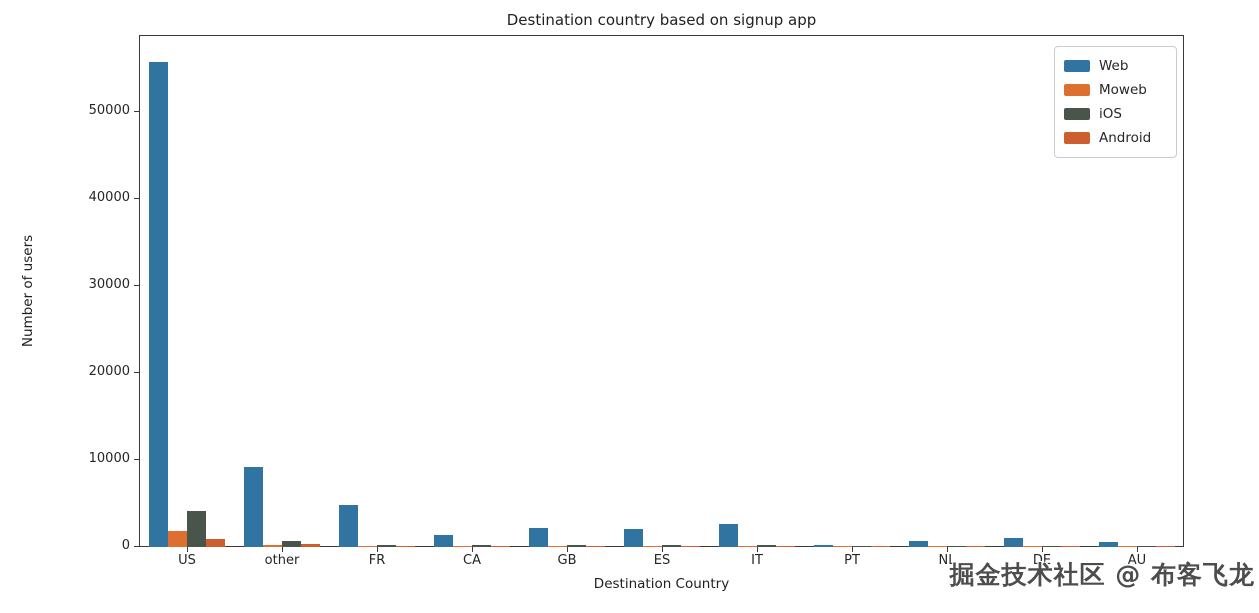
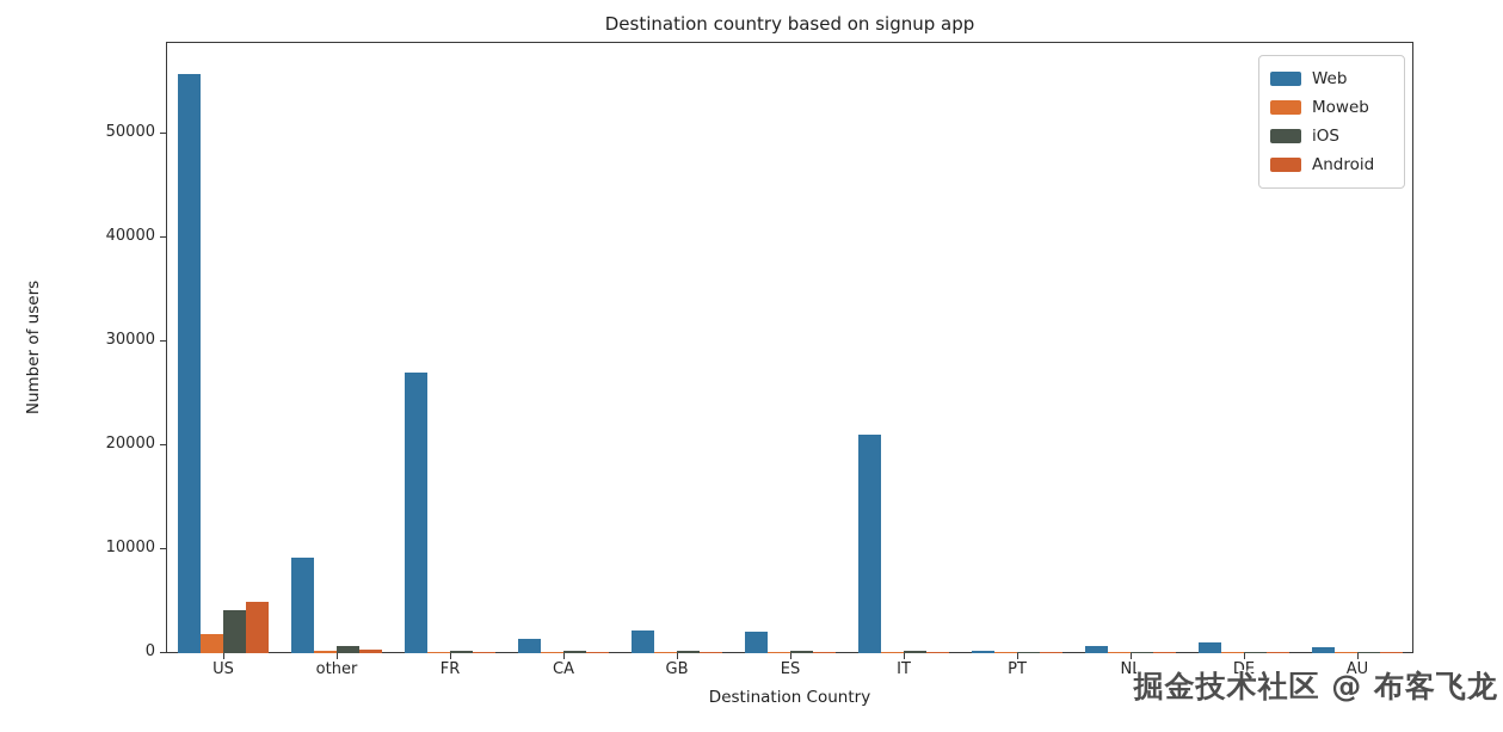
Android/US: 1000 -> 5000
Web/FR: 5000 -> 27000
Web/IT: 3000 -> 21000
